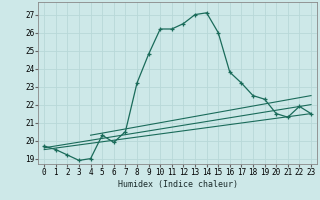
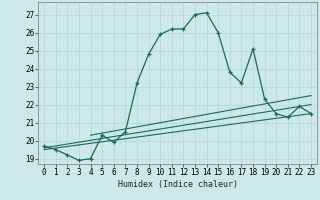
10: 26.2 -> 25.9
12: 26.5 -> 26.2
18: 22.5 -> 25.1
